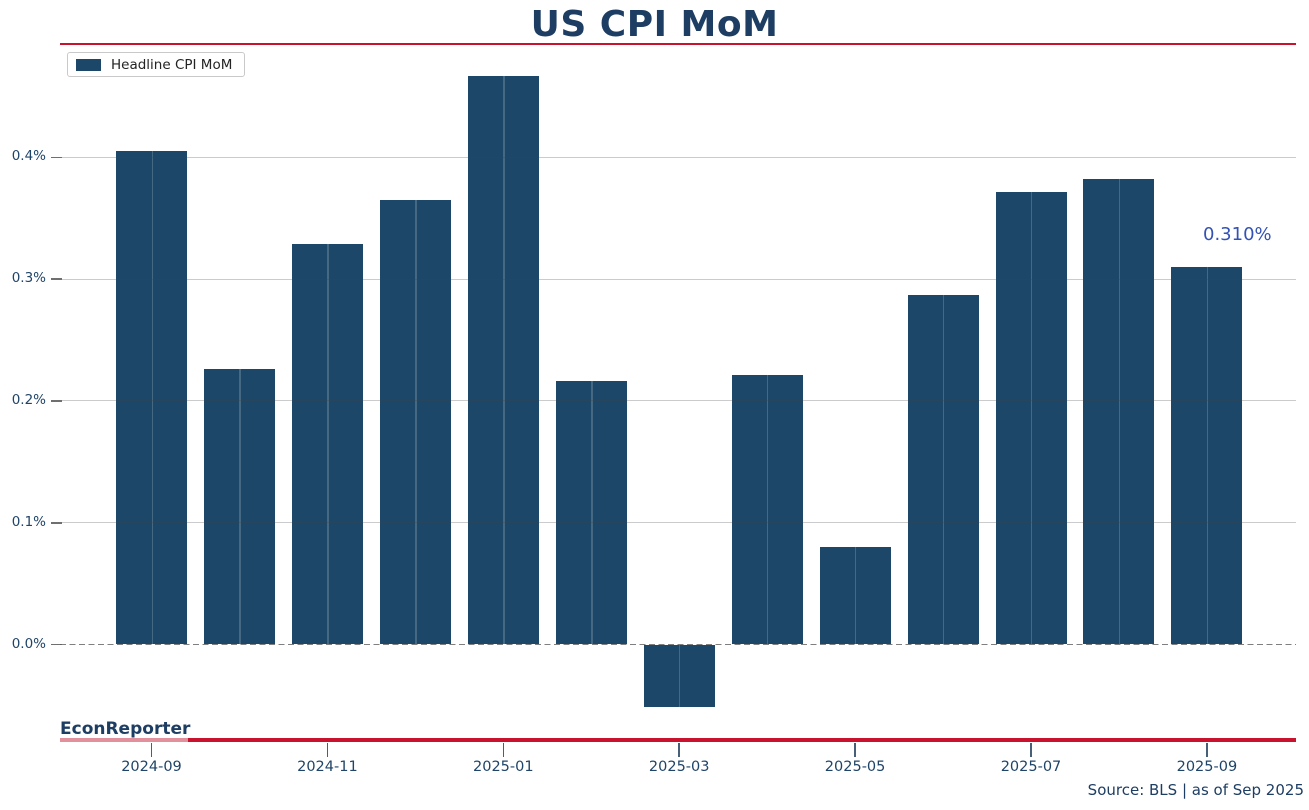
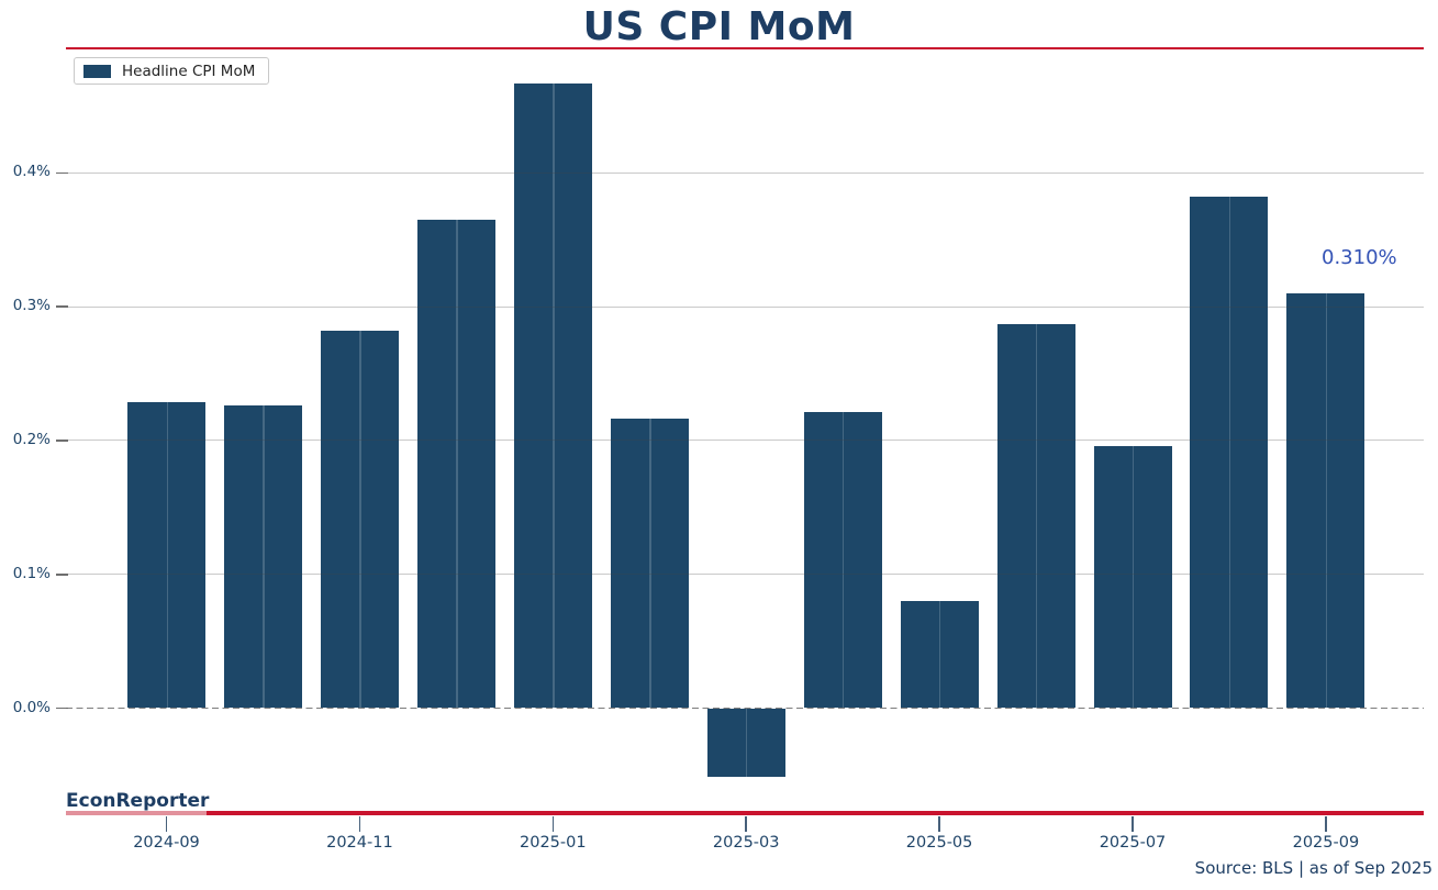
2024-09: 0.405% -> 0.229%
2024-11: 0.329% -> 0.282%
2025-07: 0.372% -> 0.196%
